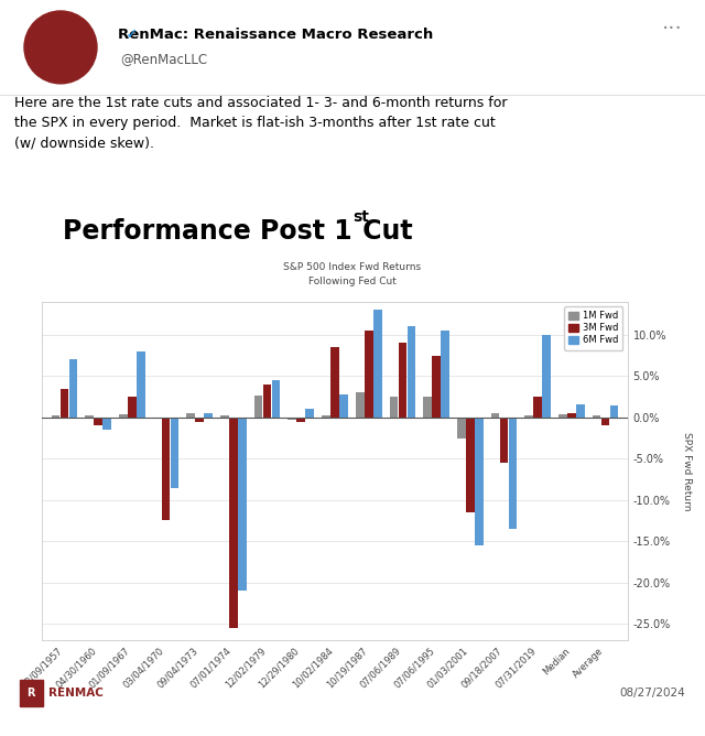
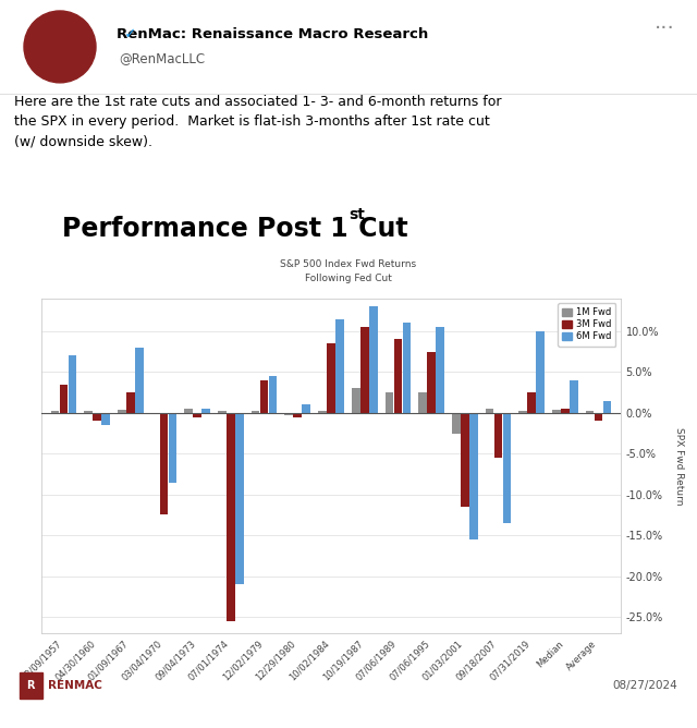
1M Fwd/12/02/1979: 2.6% -> 0.3%
6M Fwd/10/02/1984: 2.8% -> 11.5%
6M Fwd/Median: 1.6% -> 4.0%
